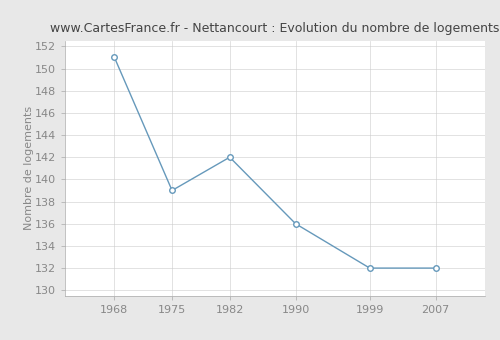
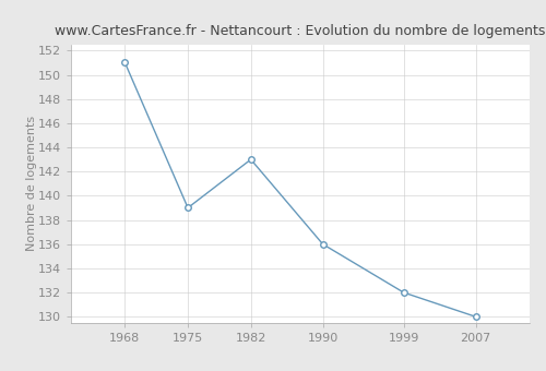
1982: 142 -> 143
2007: 132 -> 130
